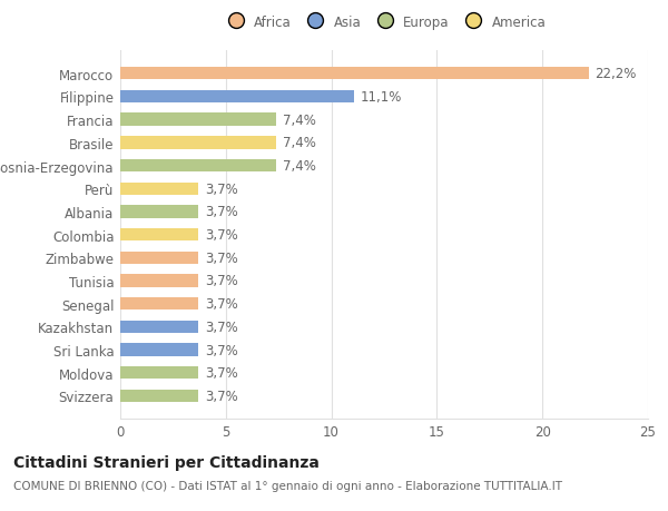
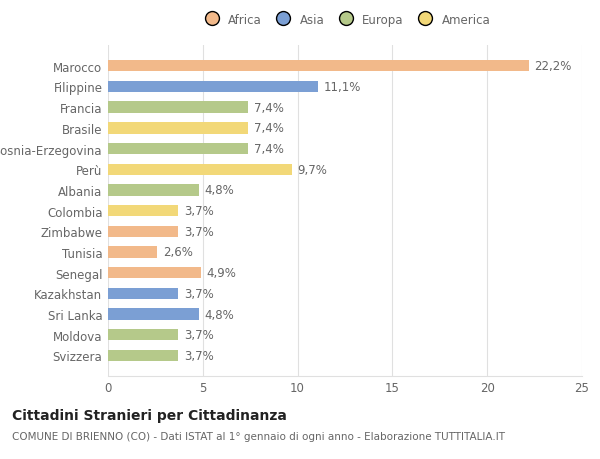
Perù: 3,7% -> 9,7%
Albania: 3,7% -> 4,8%
Tunisia: 3,7% -> 2,6%
Senegal: 3,7% -> 4,9%
Sri Lanka: 3,7% -> 4,8%
